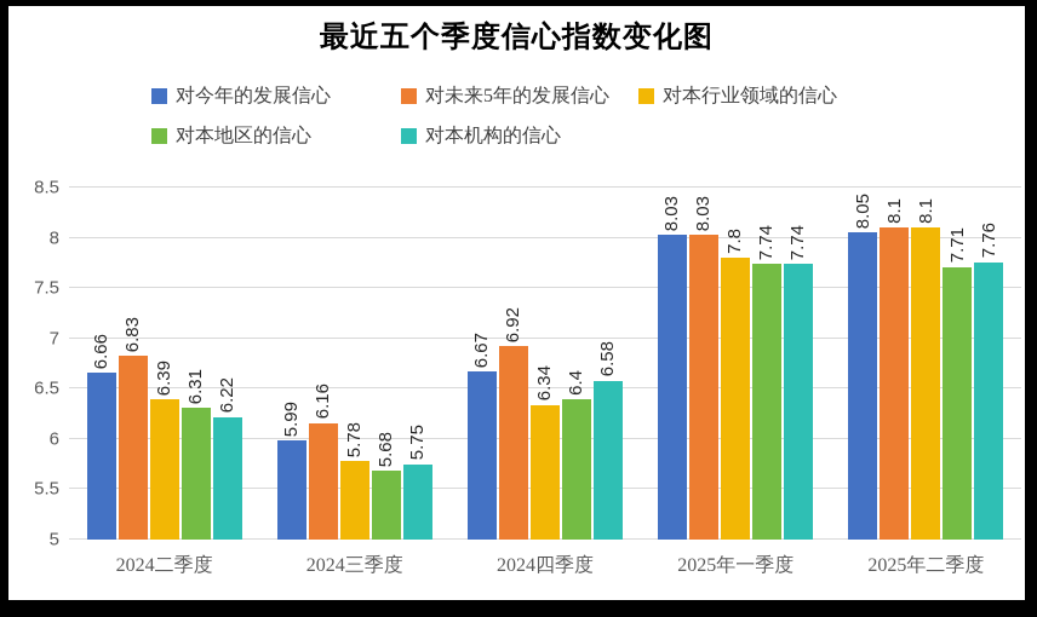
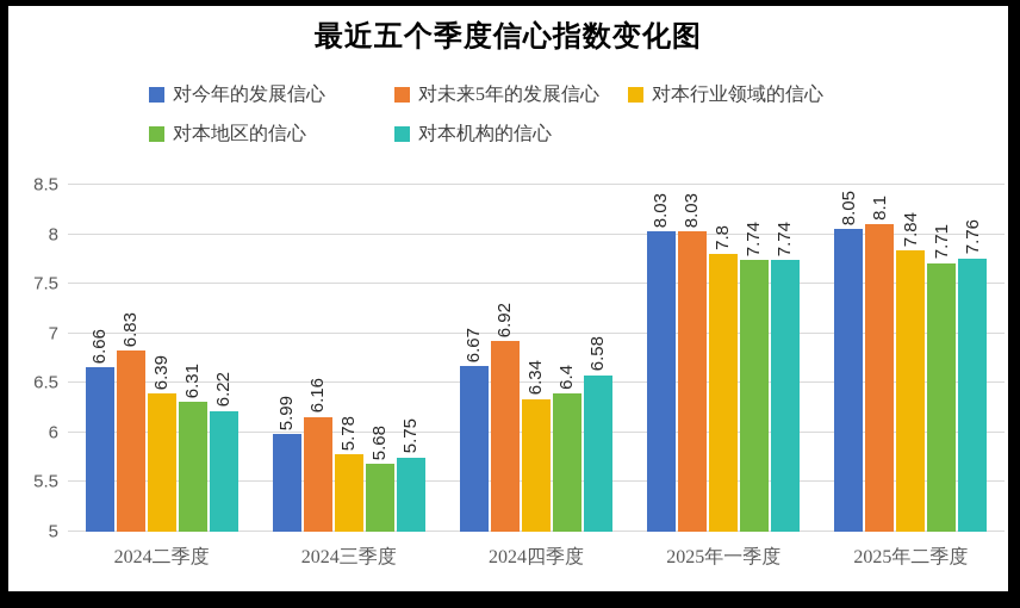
对本行业领域的信心/2025年二季度: 8.1 -> 7.84
